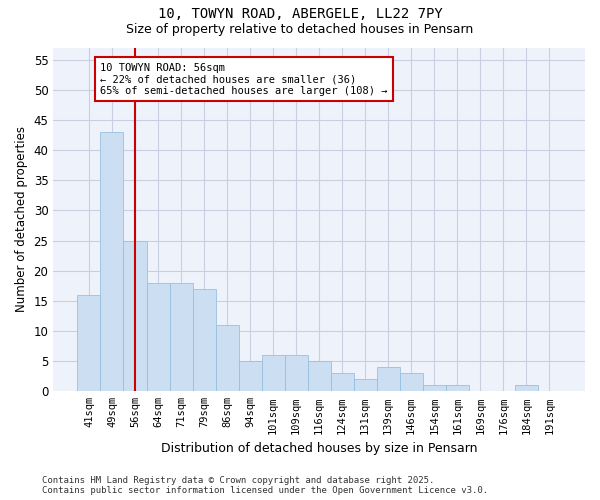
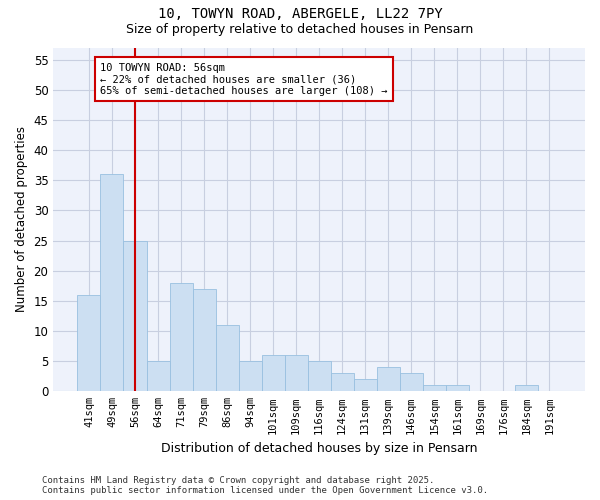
49sqm: 43 -> 36
64sqm: 18 -> 5
